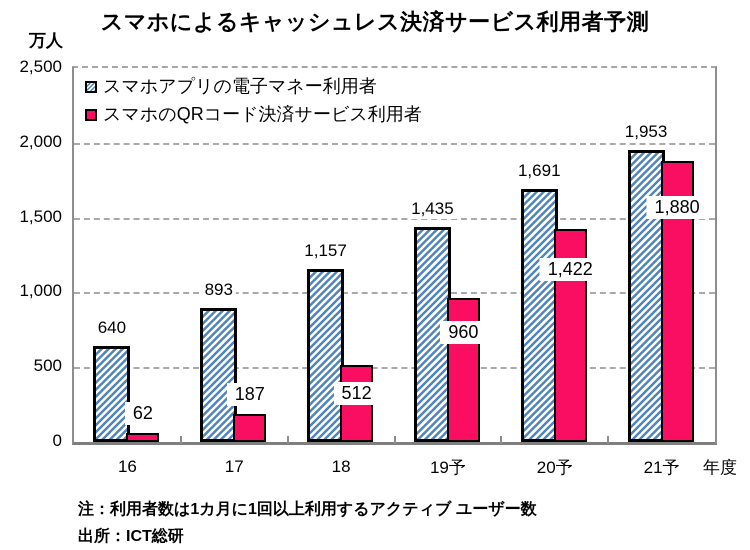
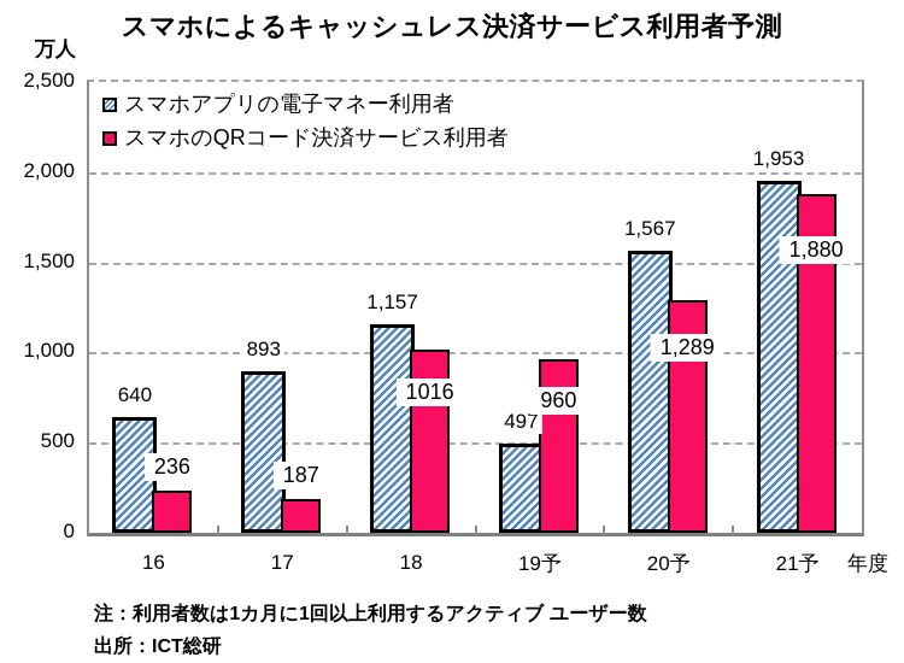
スマホのQRコード決済サービス利用者/16: 62 -> 236
スマホのQRコード決済サービス利用者/18: 512 -> 1016
スマホアプリの電子マネー利用者/19予: 1,435 -> 497
スマホアプリの電子マネー利用者/20予: 1,691 -> 1,567
スマホのQRコード決済サービス利用者/20予: 1,422 -> 1,289
